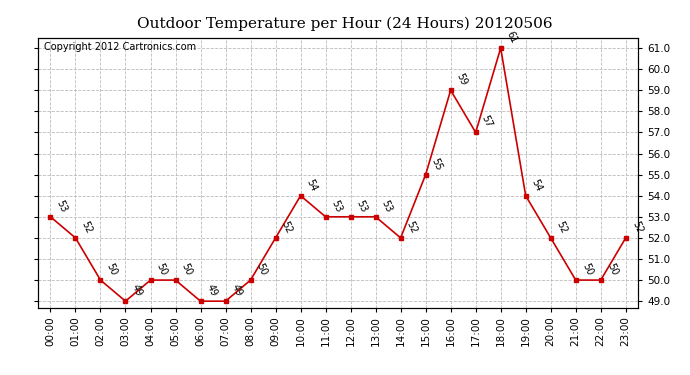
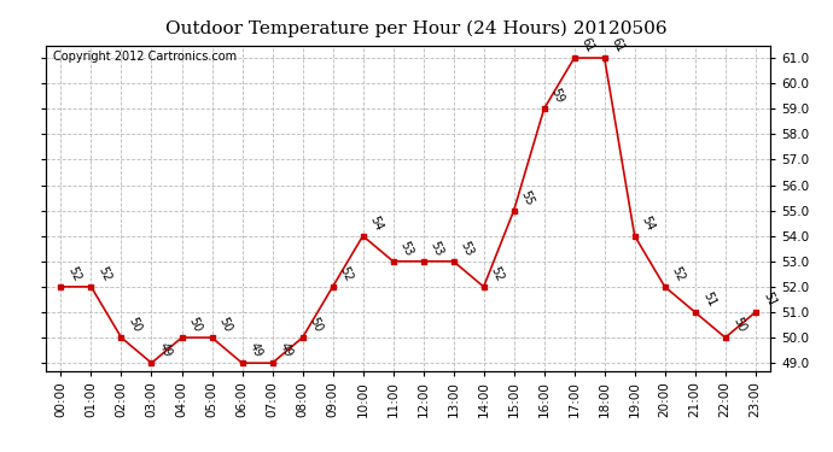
00:00: 53 -> 52
17:00: 57 -> 61
21:00: 50 -> 51
23:00: 52 -> 51
